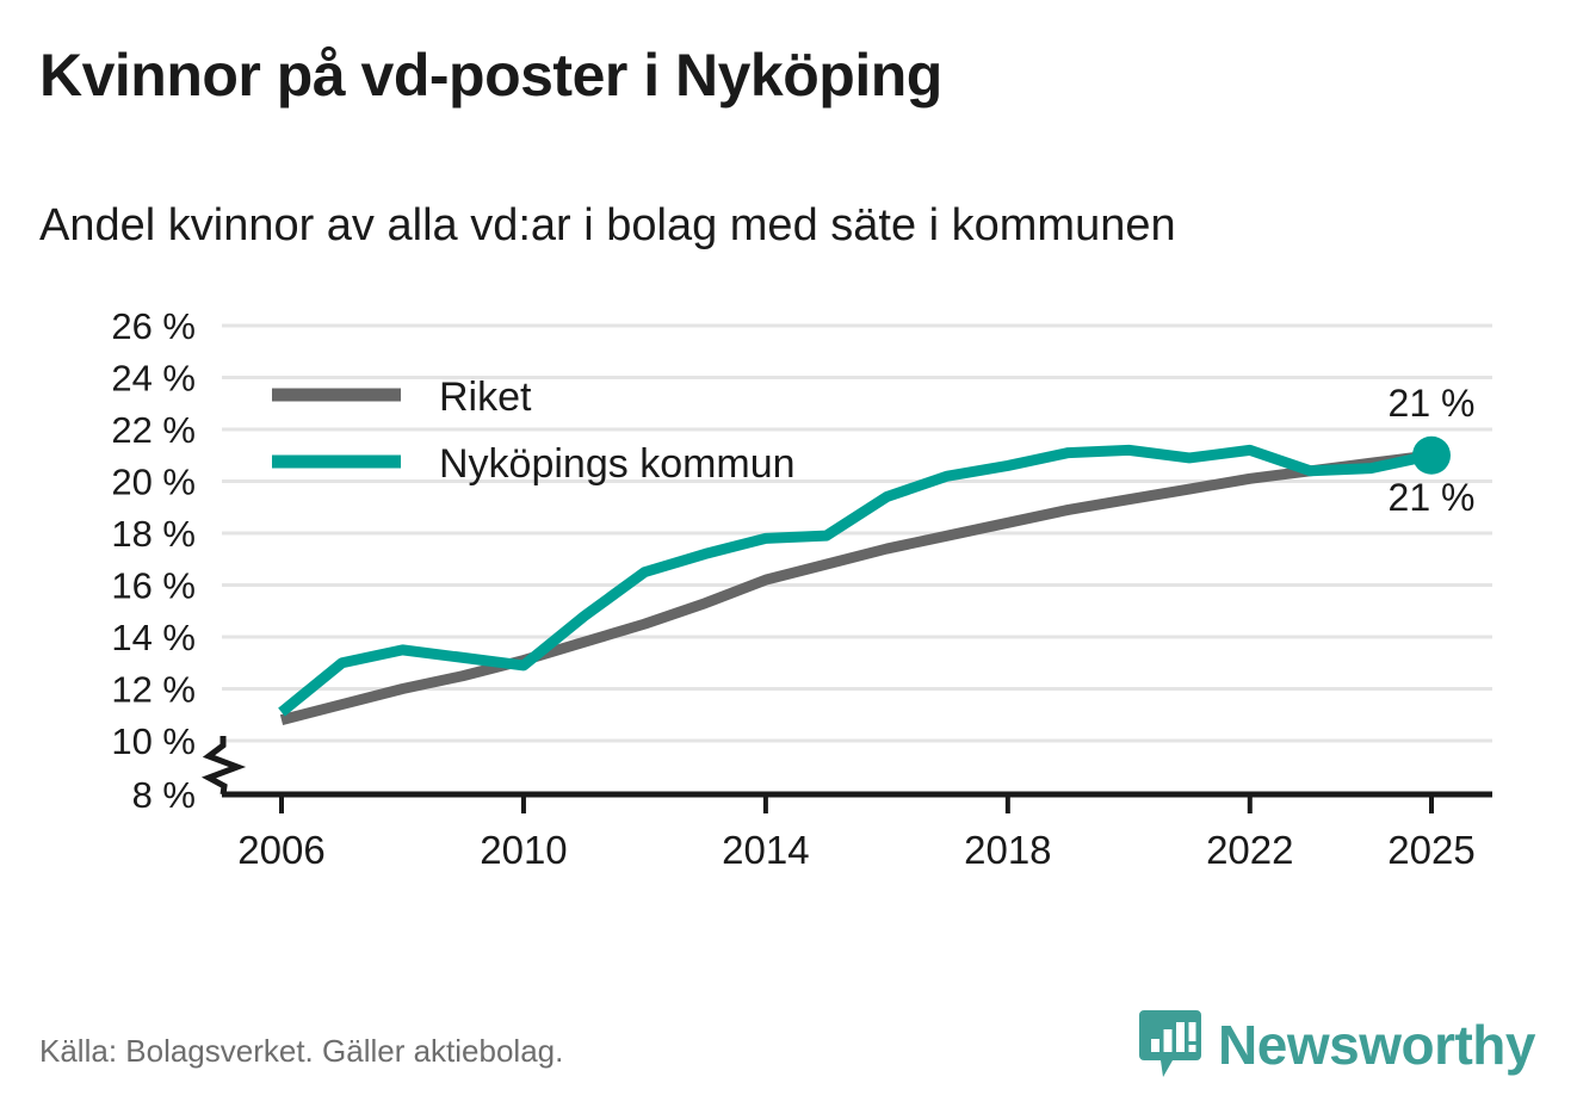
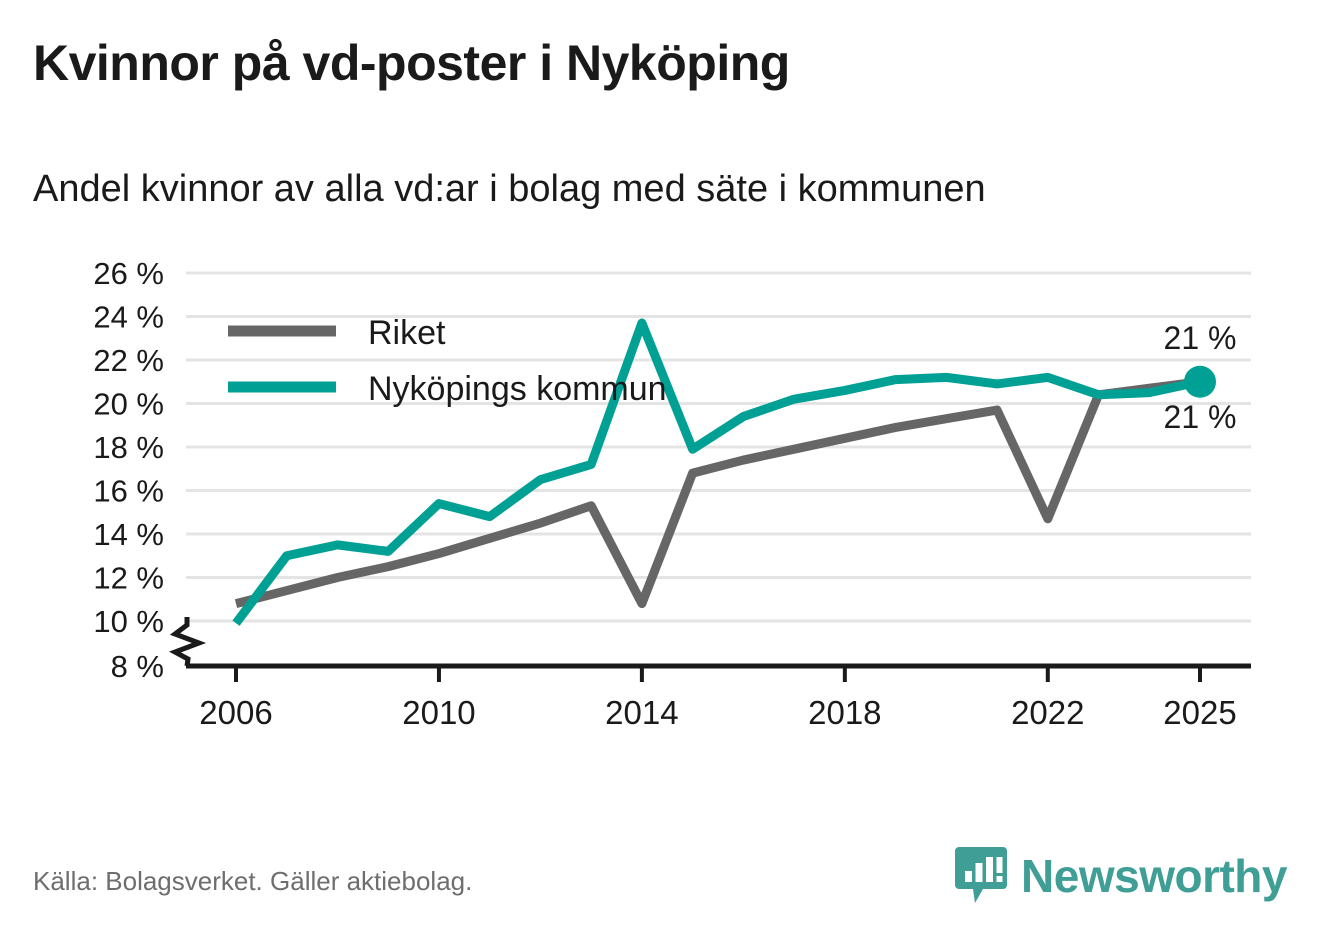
Nyköpings kommun/2006: 11.1% -> 9.9%
Nyköpings kommun/2010: 12.9% -> 15.4%
Riket/2014: 16.2% -> 10.8%
Nyköpings kommun/2014: 17.8% -> 23.7%
Riket/2022: 20.1% -> 14.7%
